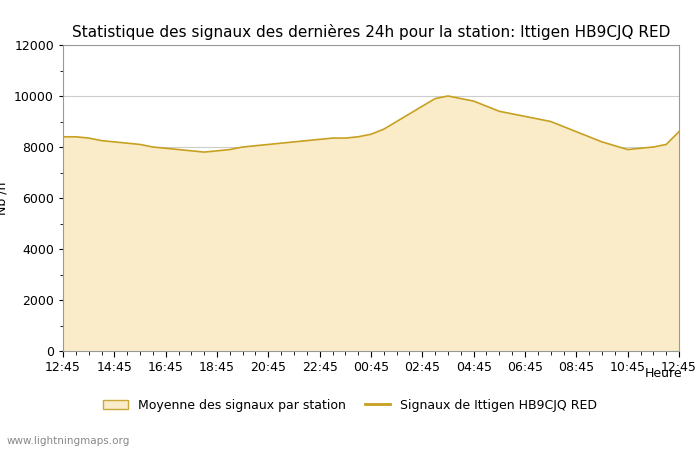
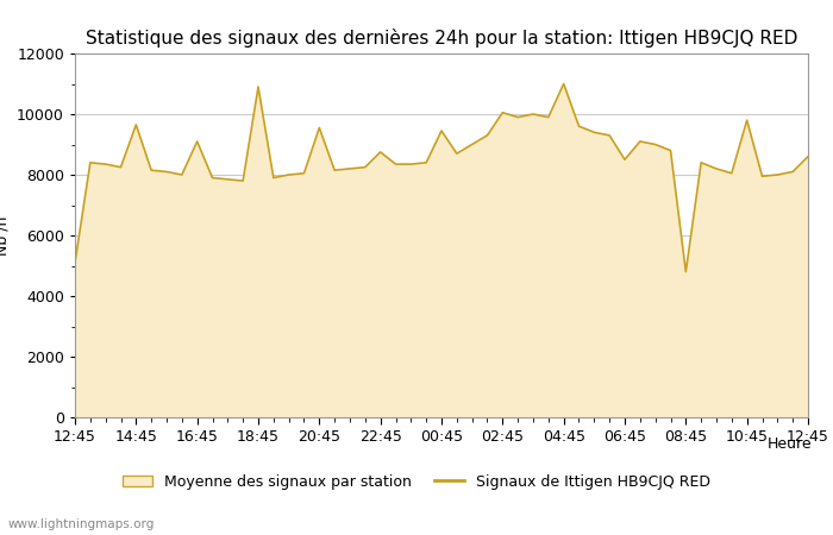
12:45: 8400 -> 5100
14:45: 8200 -> 9650
16:45: 7950 -> 9100
18:45: 7850 -> 10900
20:45: 8100 -> 9550
22:45: 8300 -> 8750
00:45: 8500 -> 9450
02:45: 9600 -> 10050
04:45: 9800 -> 11000
06:45: 9200 -> 8500
08:45: 8600 -> 4800
10:45: 7900 -> 9800
